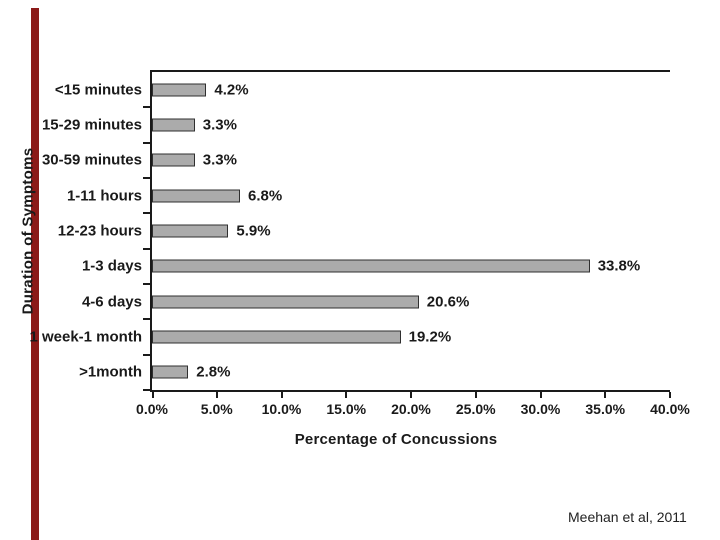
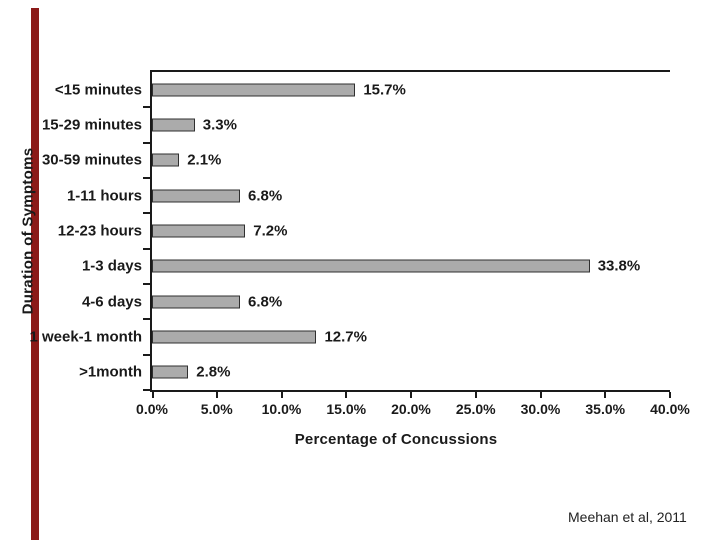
<15 minutes: 4.2% -> 15.7%
30-59 minutes: 3.3% -> 2.1%
12-23 hours: 5.9% -> 7.2%
4-6 days: 20.6% -> 6.8%
1 week-1 month: 19.2% -> 12.7%
